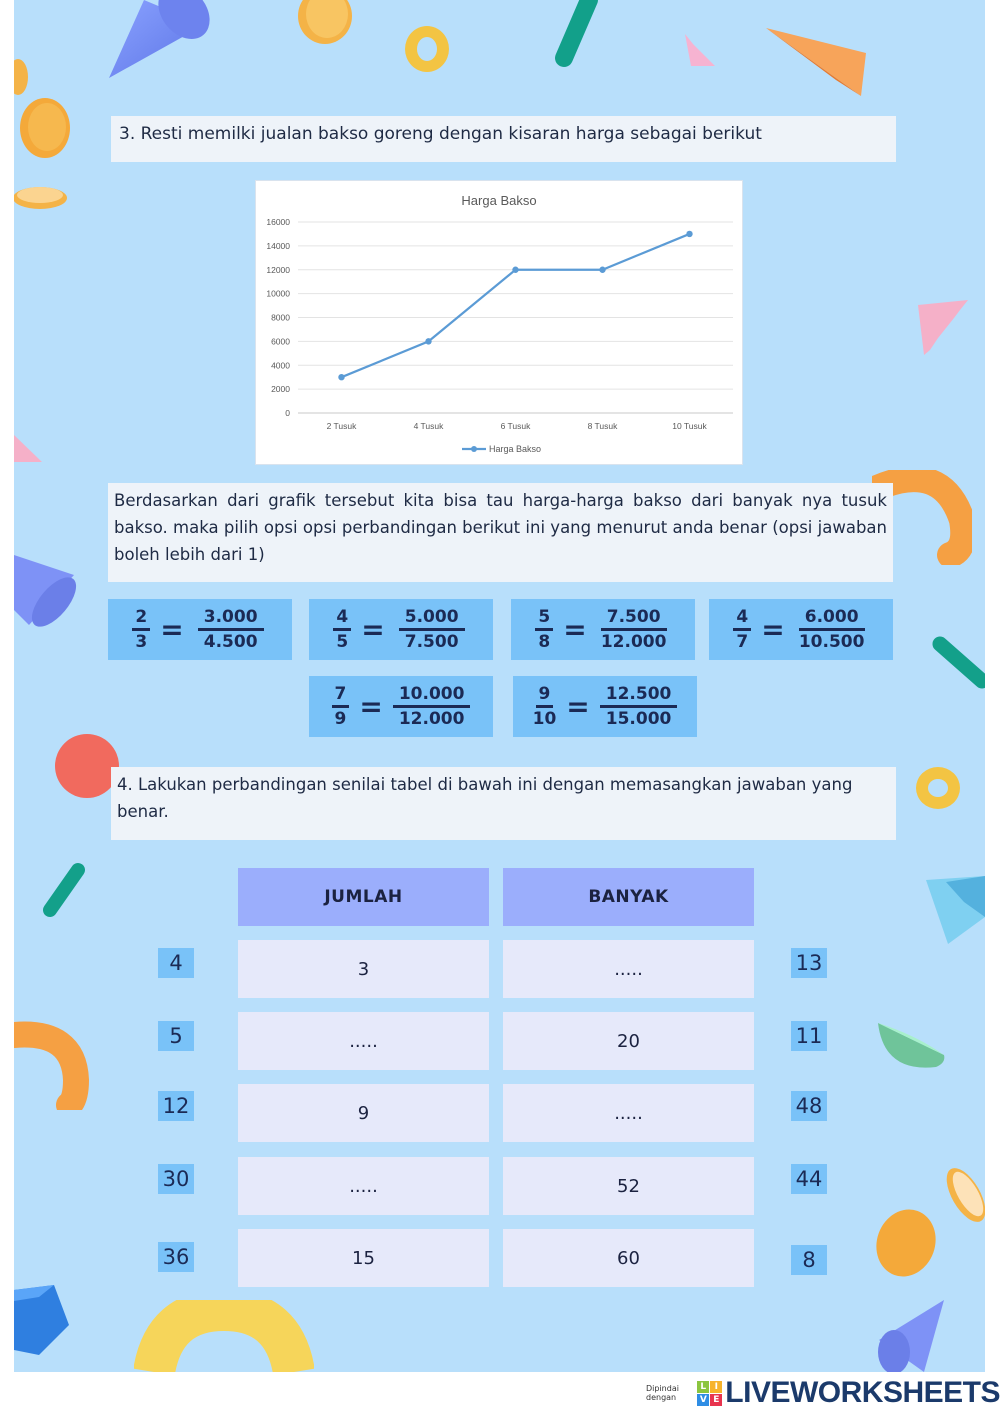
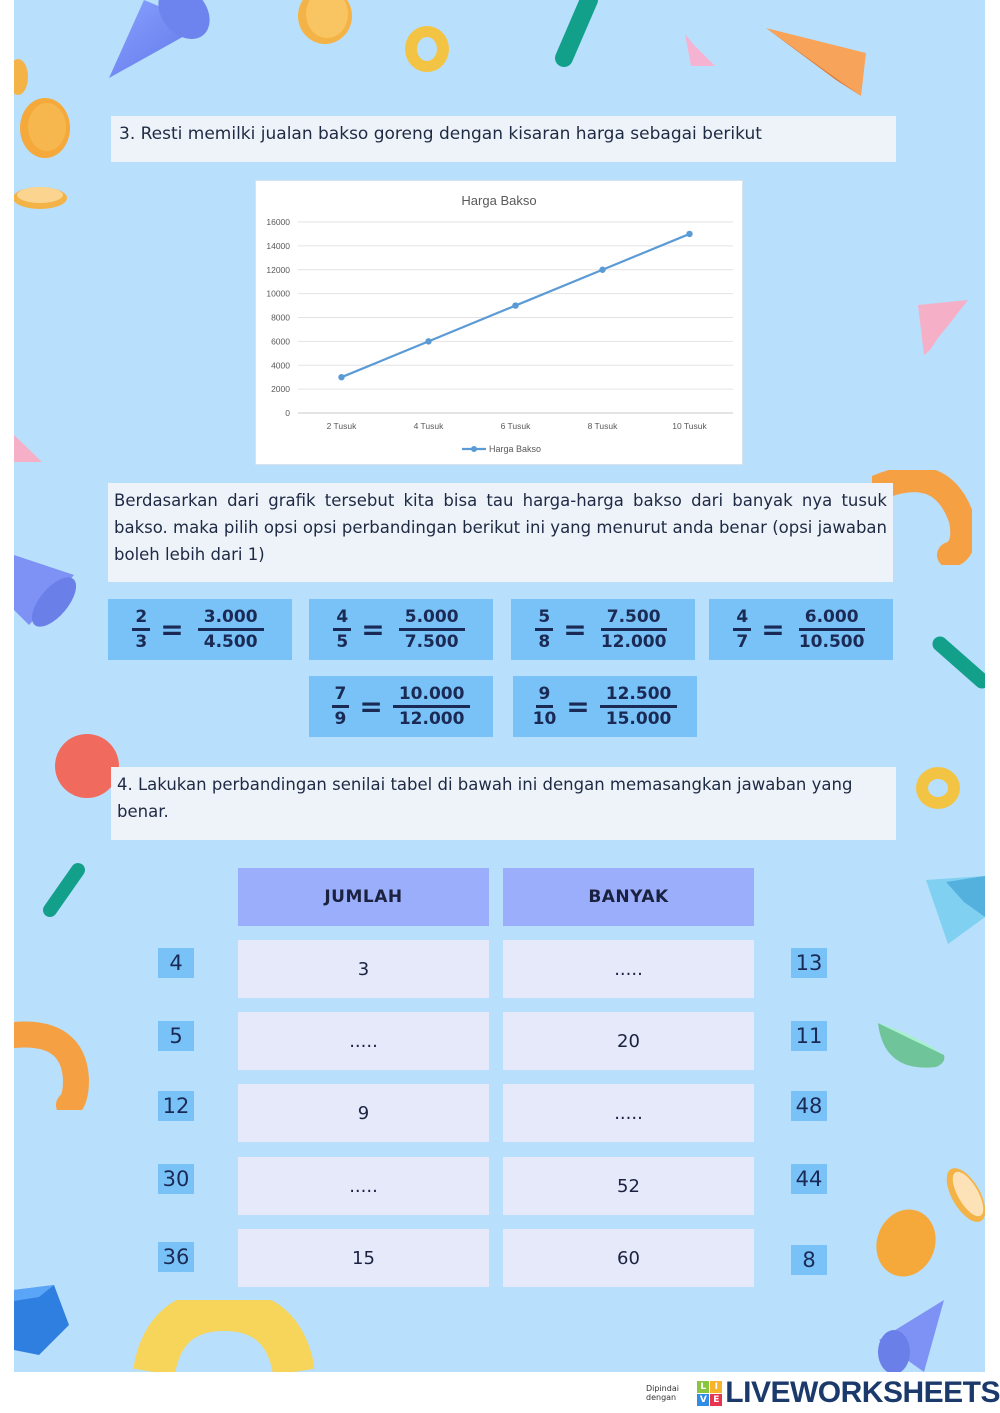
6 Tusuk: 12000 -> 9000
